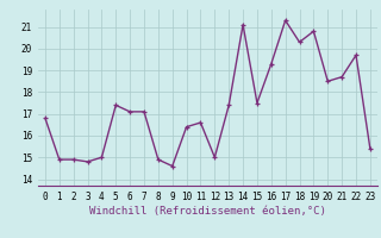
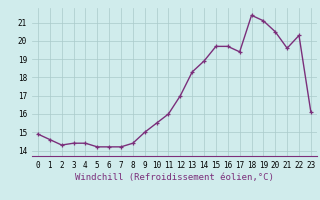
0: 16.8 -> 14.9
1: 14.9 -> 14.6
2: 14.9 -> 14.3
3: 14.8 -> 14.4
4: 15.0 -> 14.4
5: 17.4 -> 14.2
6: 17.1 -> 14.2
7: 17.1 -> 14.2
8: 14.9 -> 14.4
9: 14.6 -> 15.0
10: 16.4 -> 15.5
11: 16.6 -> 16.0
12: 15.0 -> 17.0
13: 17.4 -> 18.3
14: 21.1 -> 18.9
15: 17.5 -> 19.7
16: 19.3 -> 19.7
17: 21.3 -> 19.4
18: 20.3 -> 21.4
19: 20.8 -> 21.1
20: 18.5 -> 20.5
21: 18.7 -> 19.6
22: 19.7 -> 20.3
23: 15.4 -> 16.1
